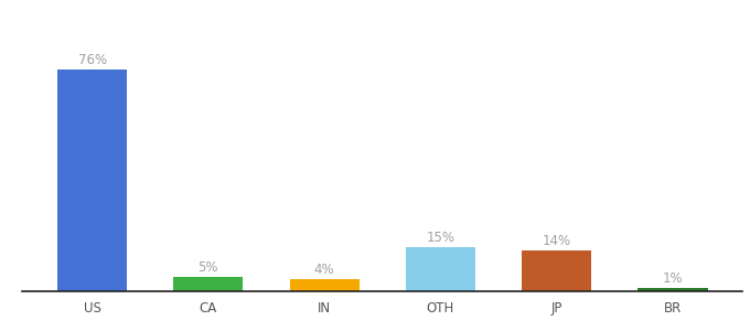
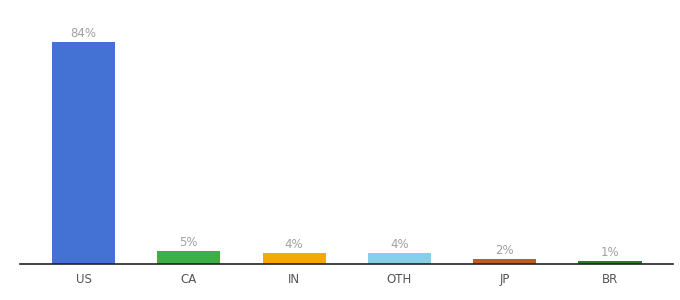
US: 76% -> 84%
OTH: 15% -> 4%
JP: 14% -> 2%
